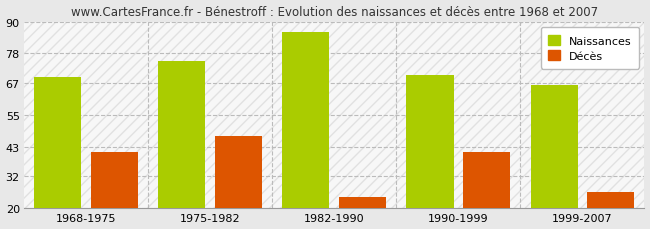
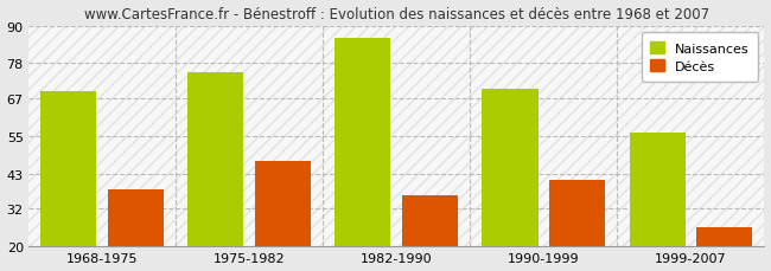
Décès/1968-1975: 41 -> 38
Décès/1982-1990: 24 -> 36
Naissances/1999-2007: 66 -> 56
